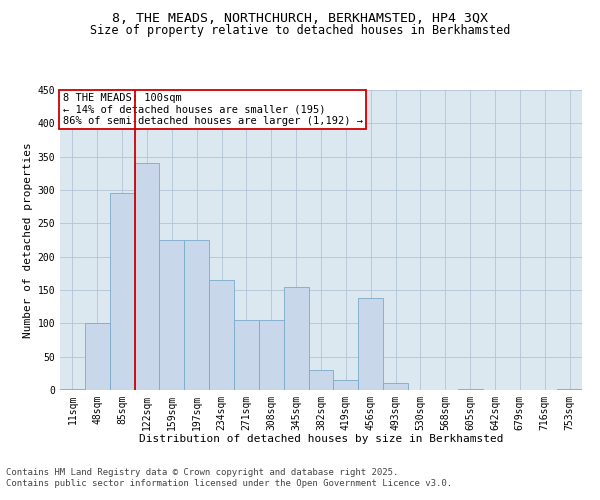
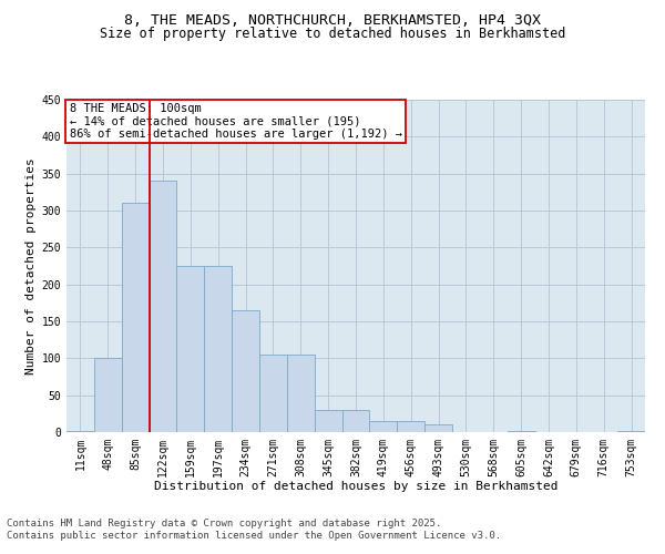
85sqm: 296 -> 310
345sqm: 154 -> 30
456sqm: 138 -> 15
